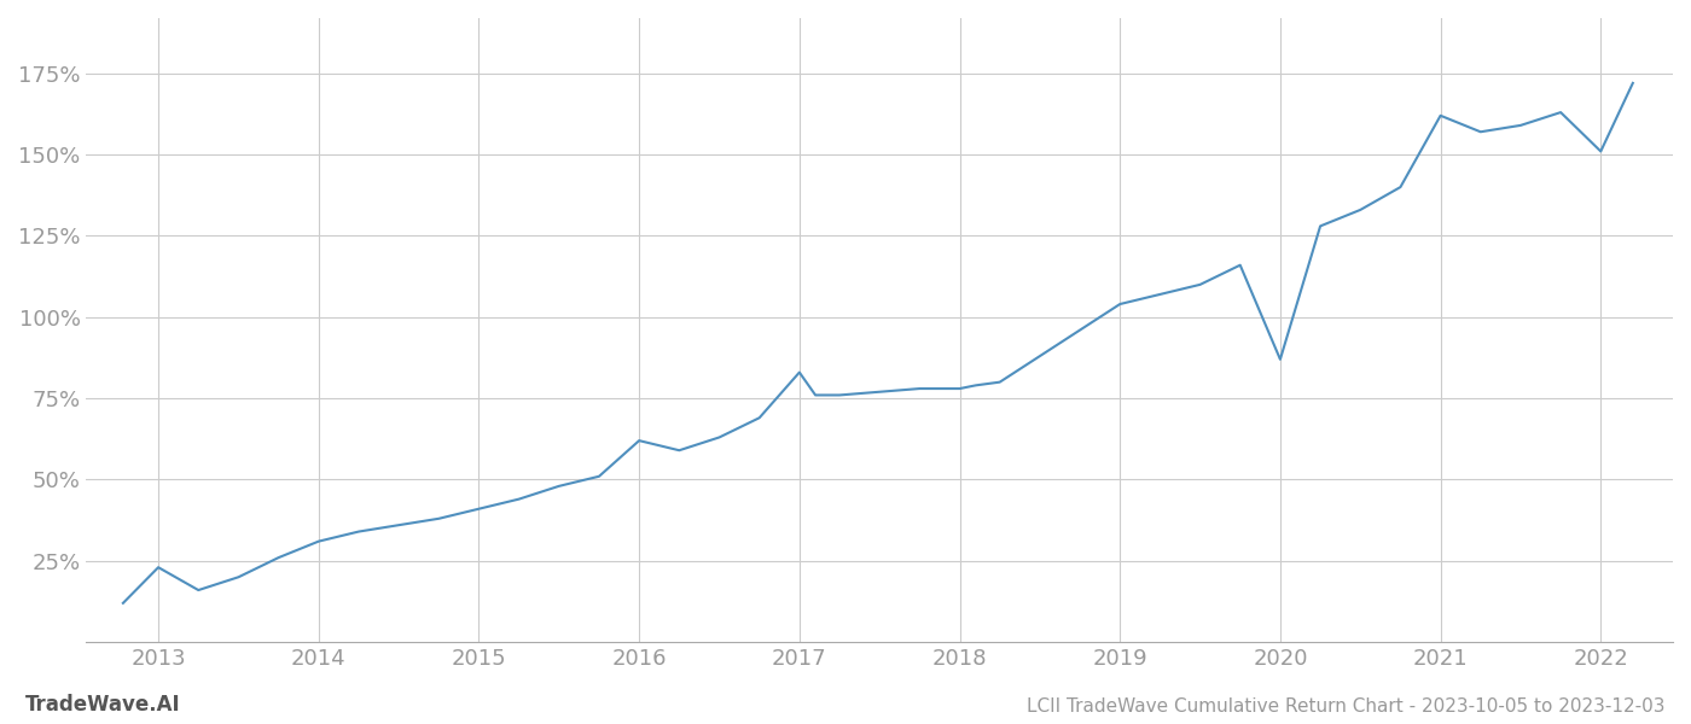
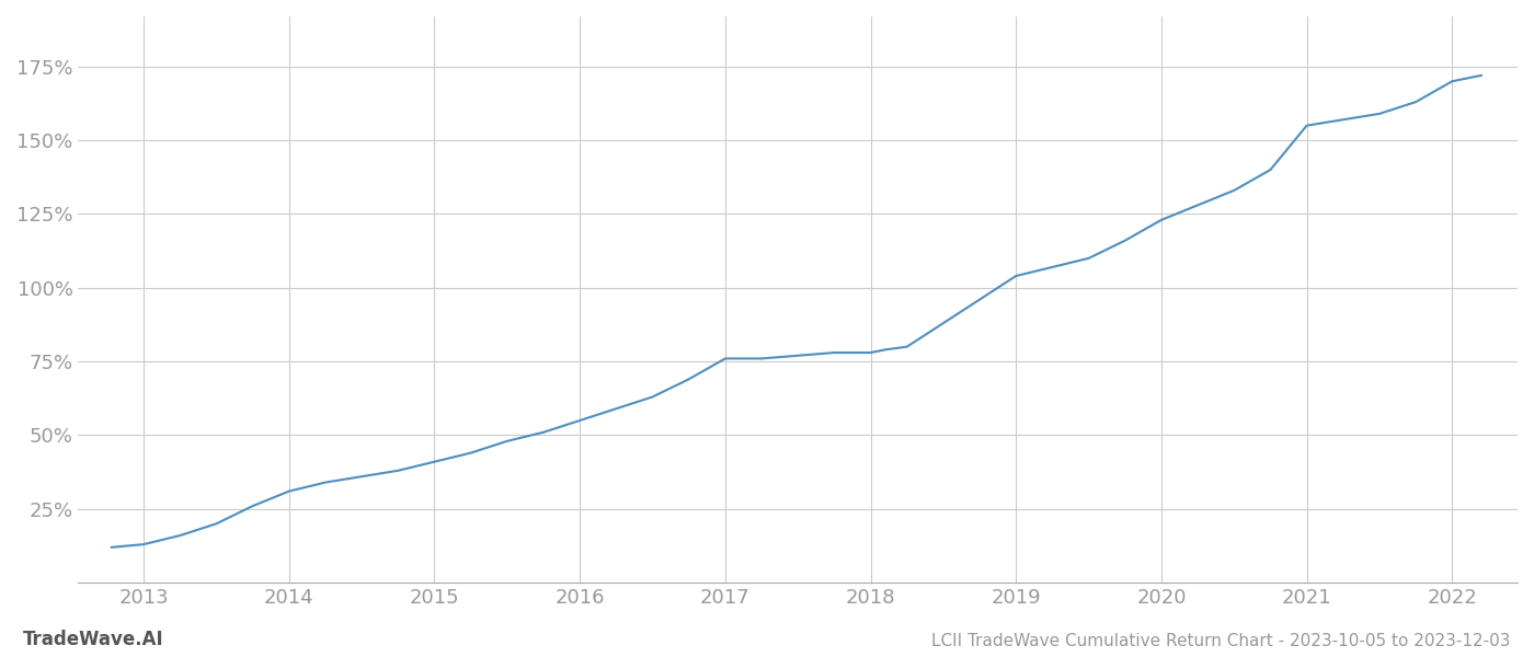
2013: 23% -> 13%
2016: 62% -> 55%
2017: 83% -> 76%
2020: 87% -> 123%
2021: 162% -> 155%
2022: 151% -> 170%
